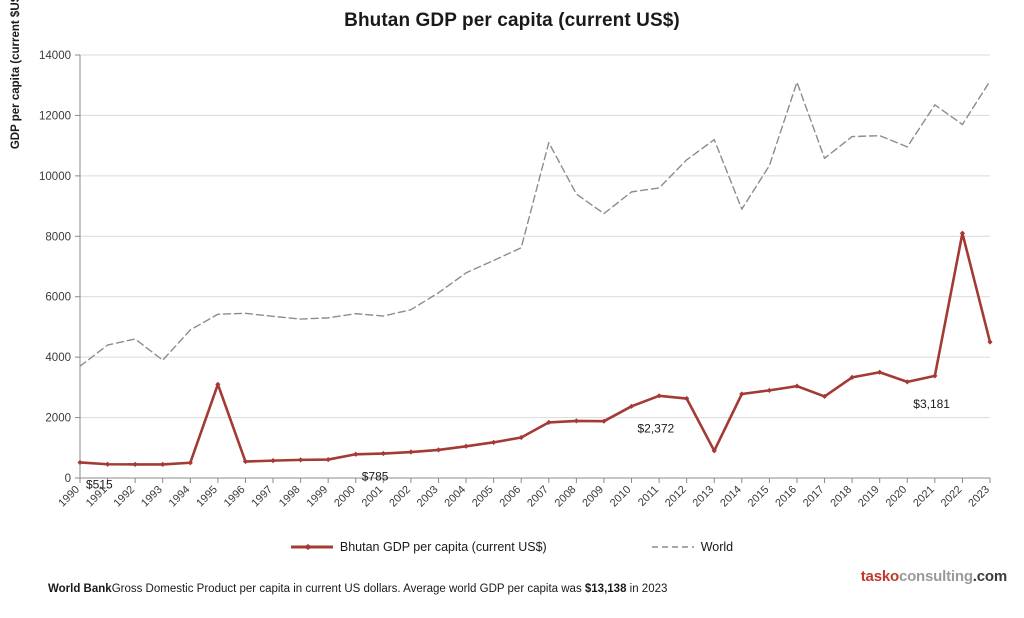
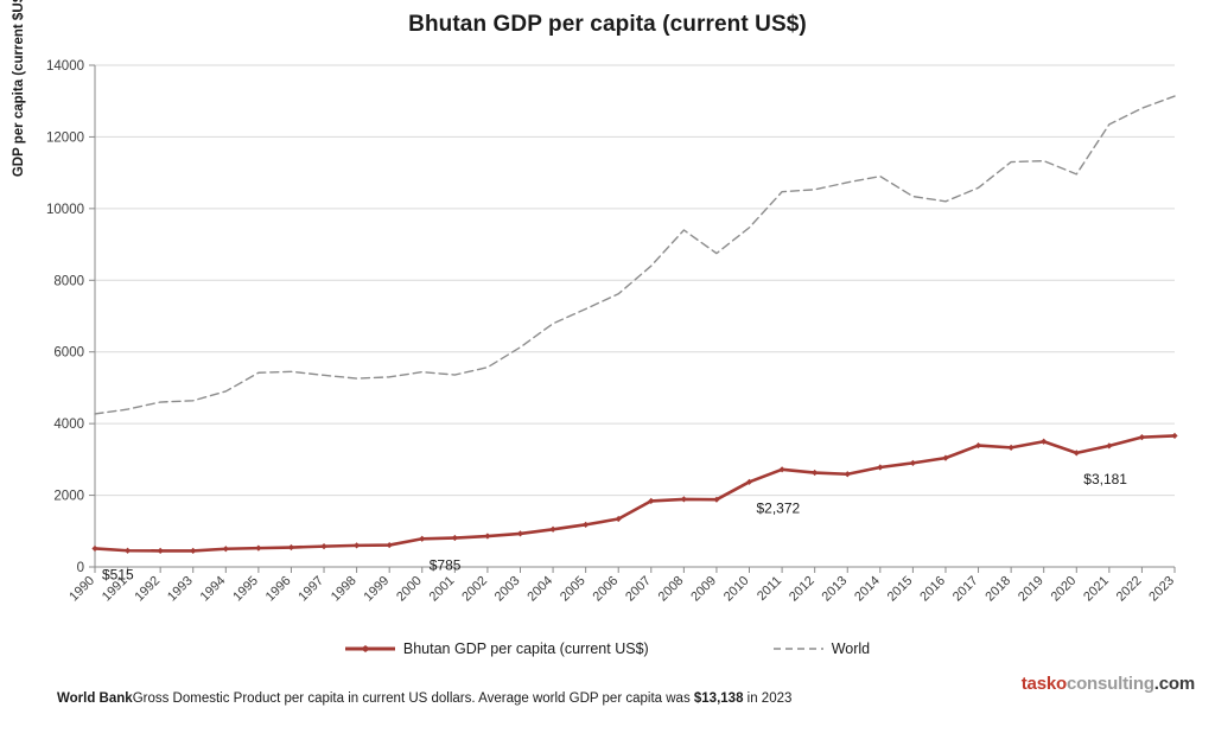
World/1990: 3700 -> 4300
World/1993: 3900 -> 4600
Bhutan GDP per capita (current US$)/1995: 3100 -> 500
World/2007: 11100 -> 8400
World/2011: 9600 -> 10500
Bhutan GDP per capita (current US$)/2013: 900 -> 2600
World/2013: 11200 -> 10700
World/2014: 8900 -> 10900
World/2016: 13100 -> 10200
Bhutan GDP per capita (current US$)/2017: 2700 -> 3400
Bhutan GDP per capita (current US$)/2022: 8100 -> 3600
World/2022: 11700 -> 12800
Bhutan GDP per capita (current US$)/2023: 4500 -> 3700
